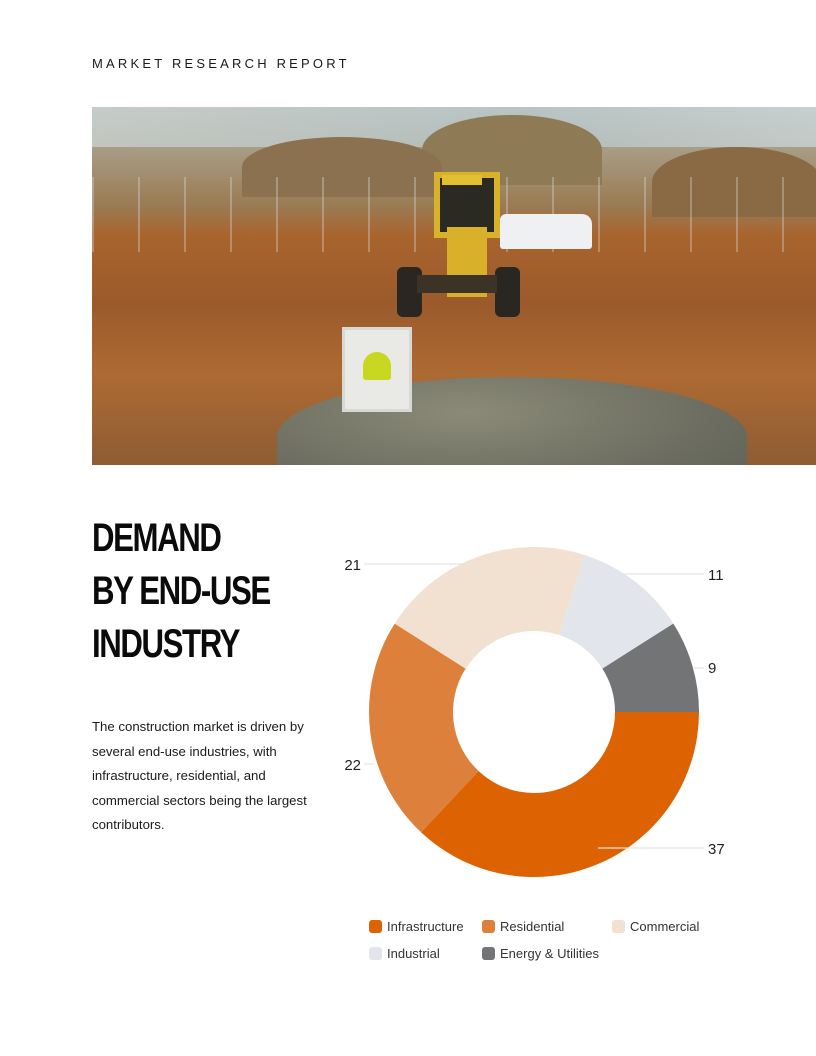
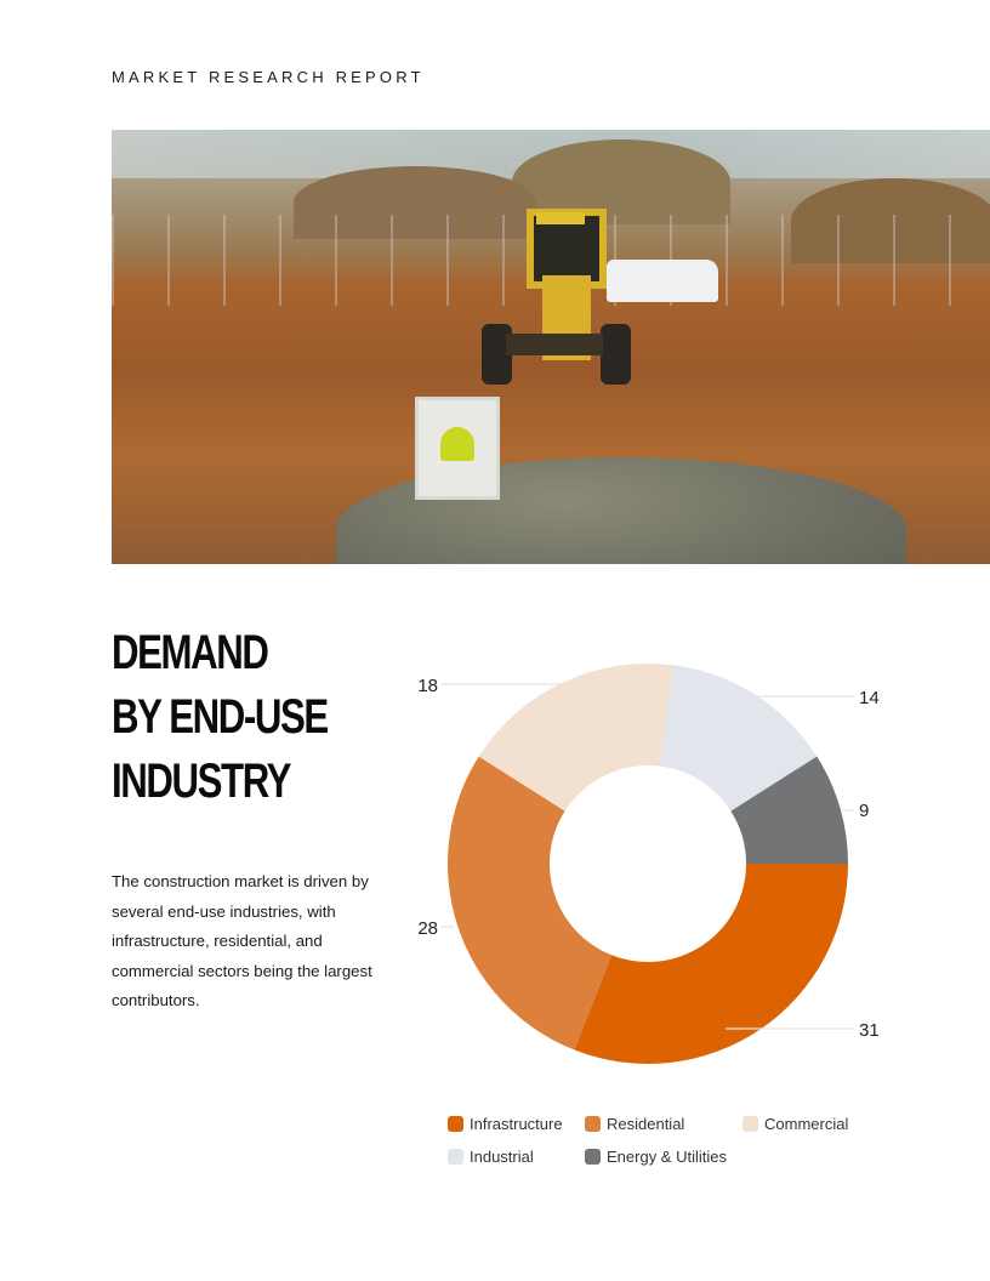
Infrastructure: 37 -> 31
Residential: 22 -> 28
Commercial: 21 -> 18
Industrial: 11 -> 14
